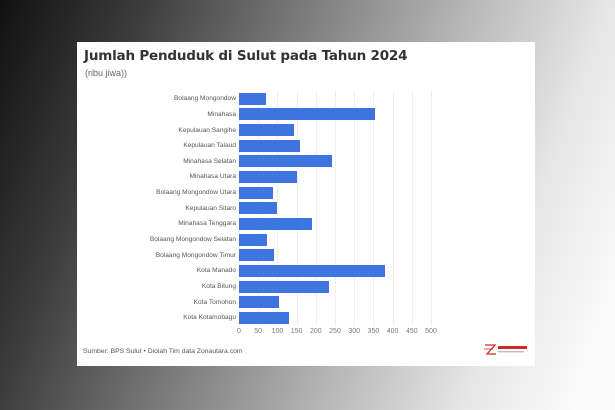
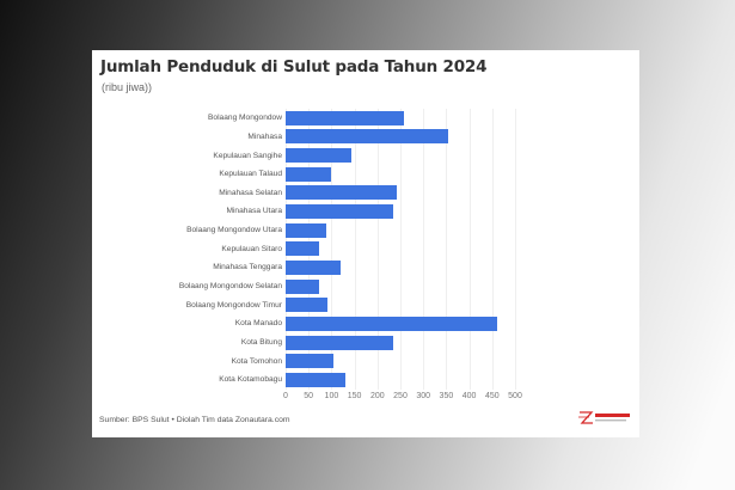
Bolaang Mongondow: 70 -> 260
Kepulauan Talaud: 160 -> 100
Minahasa Utara: 150 -> 230
Kepulauan Sitaro: 100 -> 70
Minahasa Tenggara: 190 -> 120
Kota Manado: 380 -> 460
